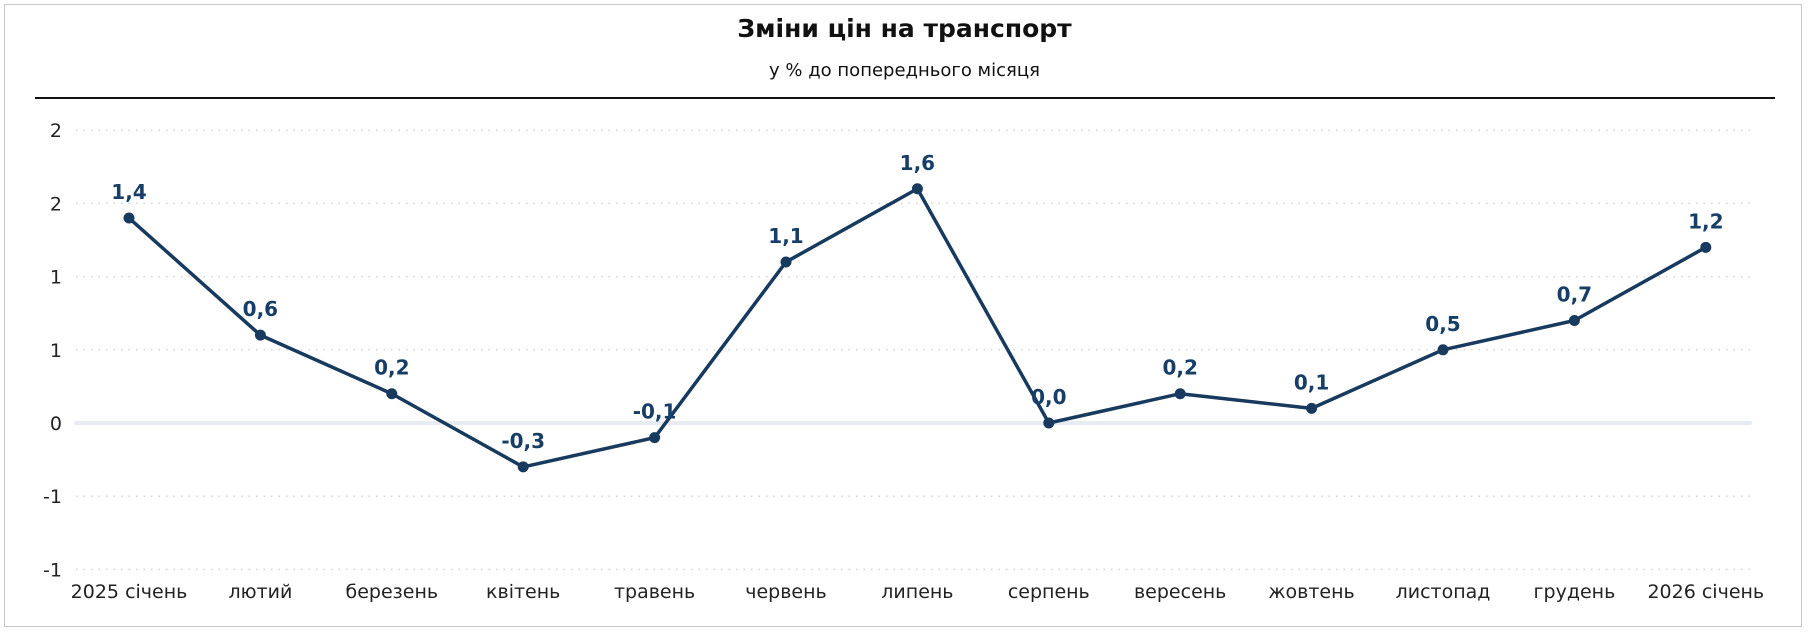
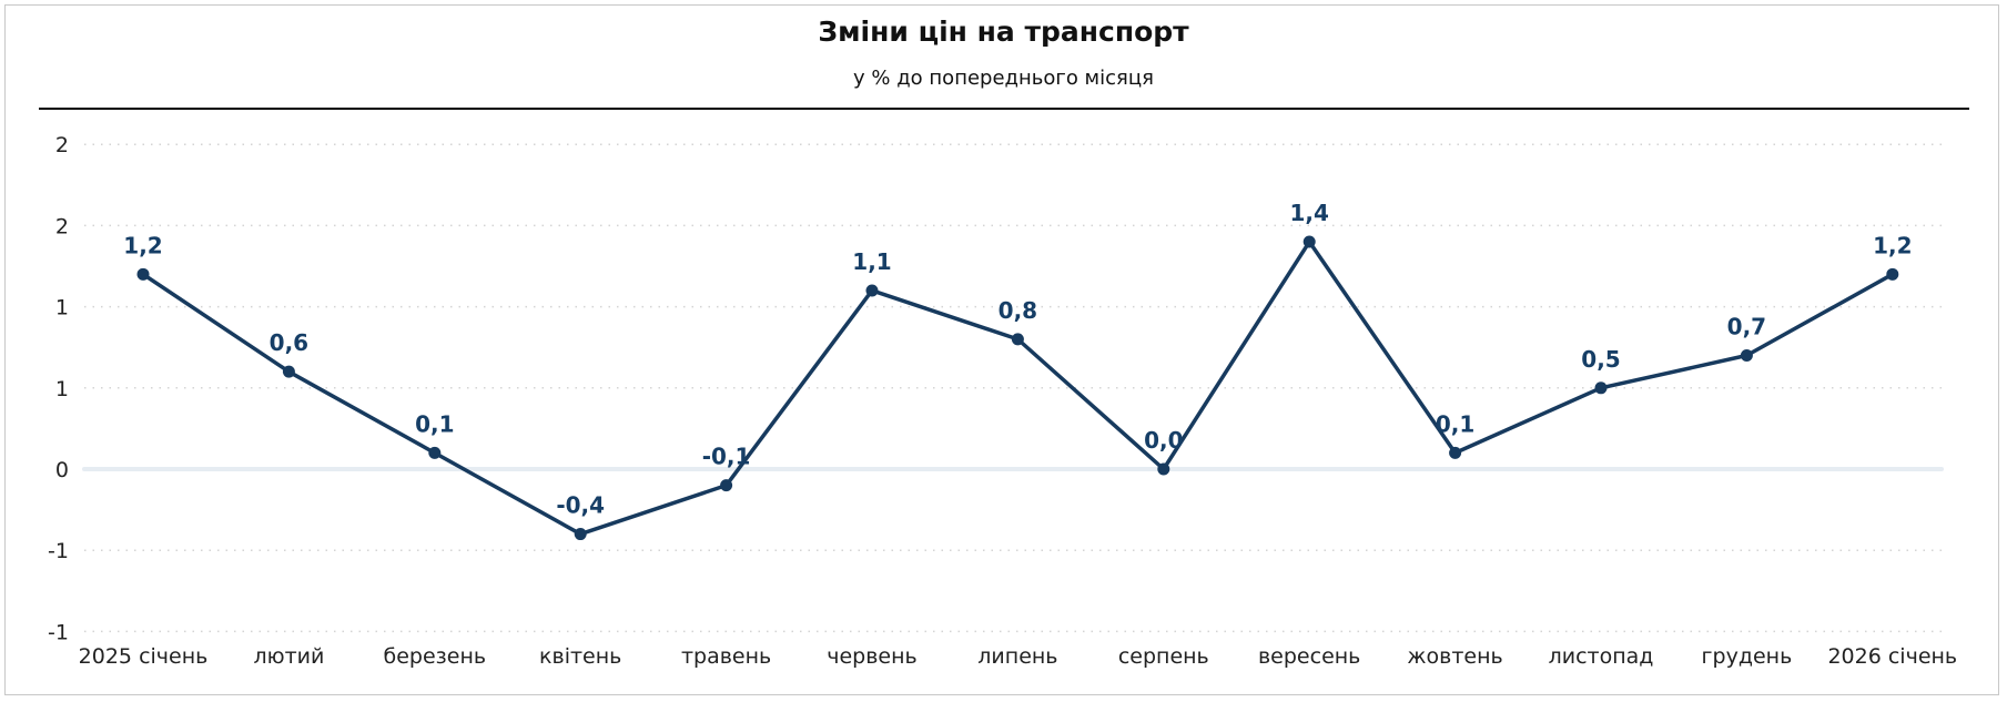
2025 січень: 1,4 -> 1,2
березень: 0,2 -> 0,1
квітень: -0,3 -> -0,4
липень: 1,6 -> 0,8
вересень: 0,2 -> 1,4
